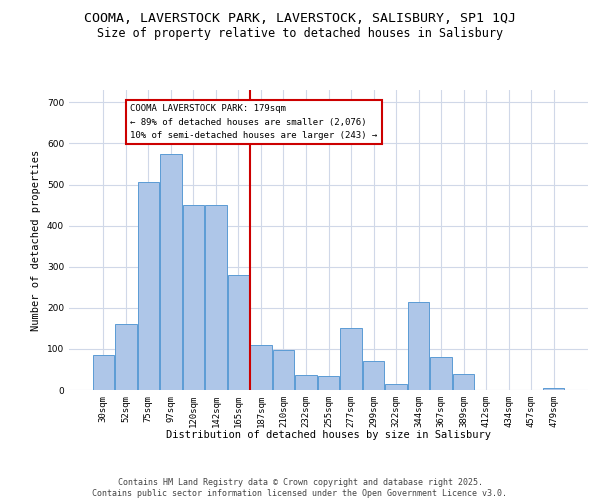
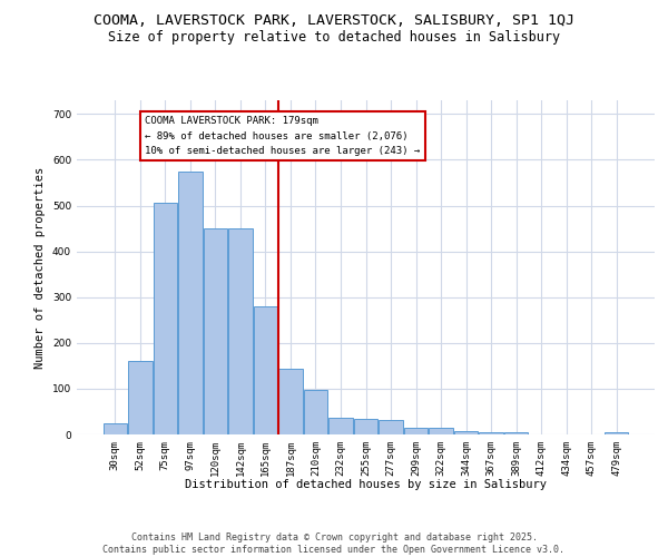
30sqm: 85 -> 25
187sqm: 110 -> 143
277sqm: 150 -> 31
299sqm: 70 -> 14
344sqm: 215 -> 7
367sqm: 80 -> 6
389sqm: 40 -> 6
